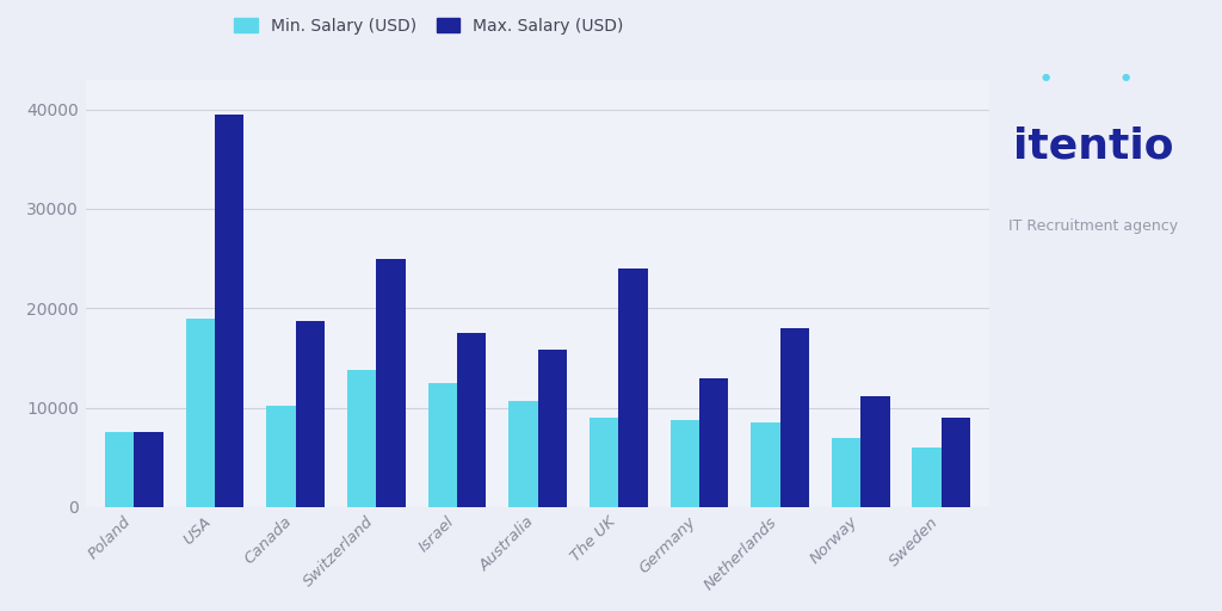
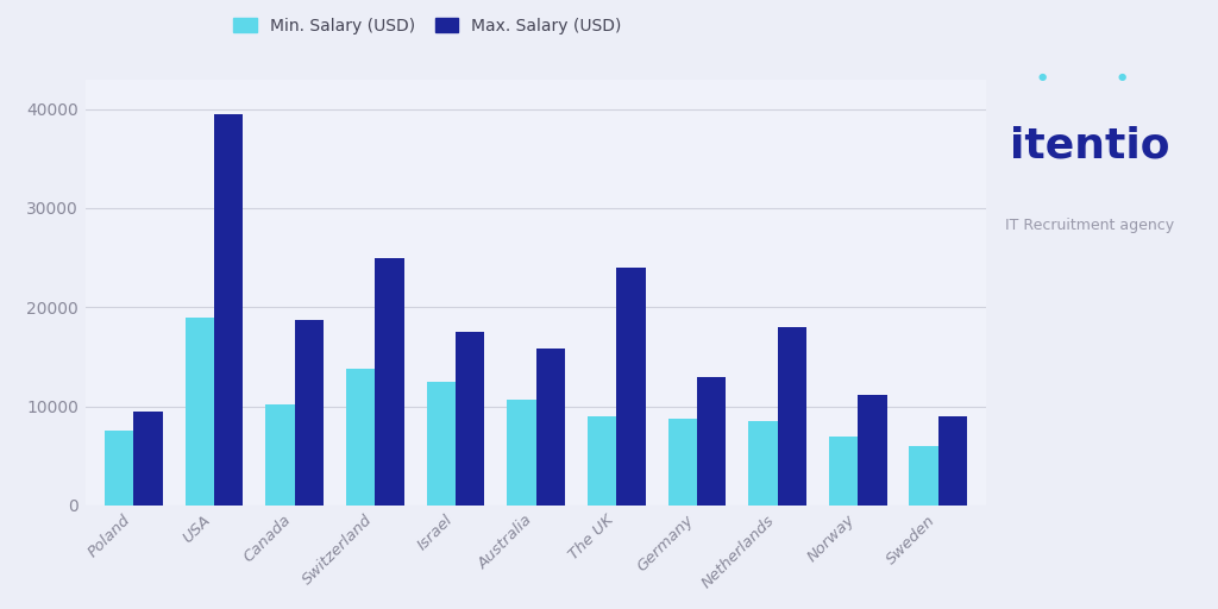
Max. Salary (USD)/Poland: 7600 -> 9500
